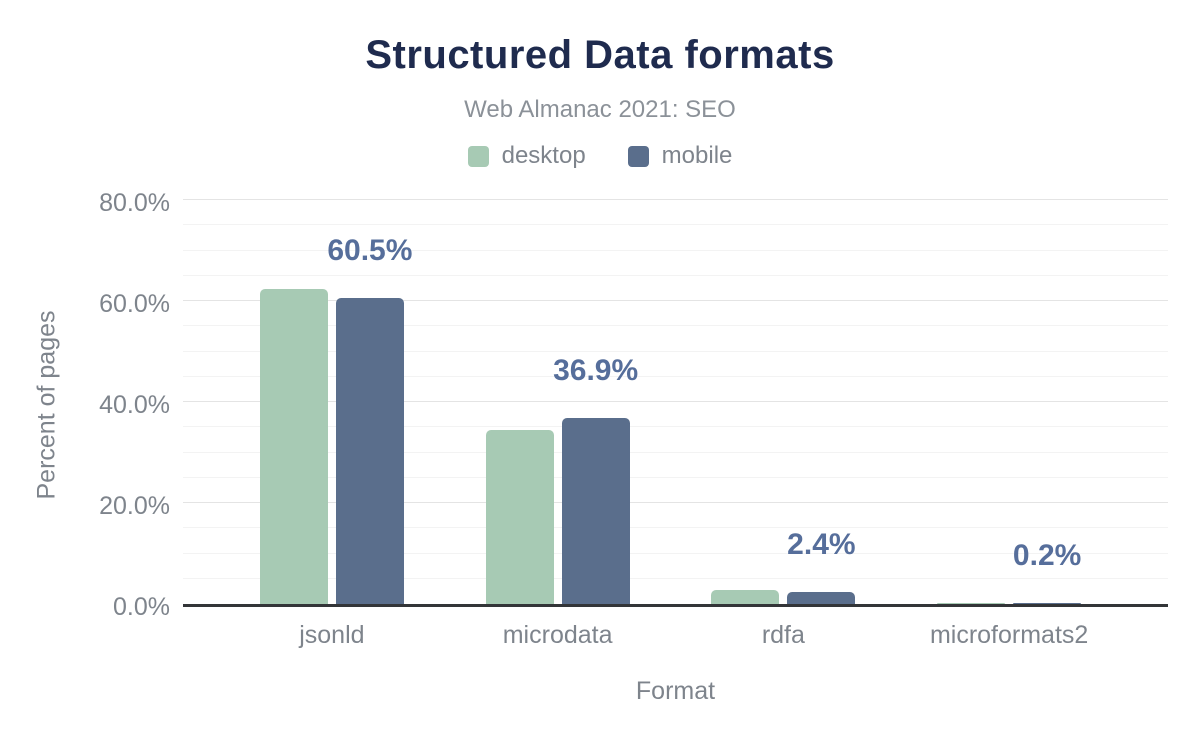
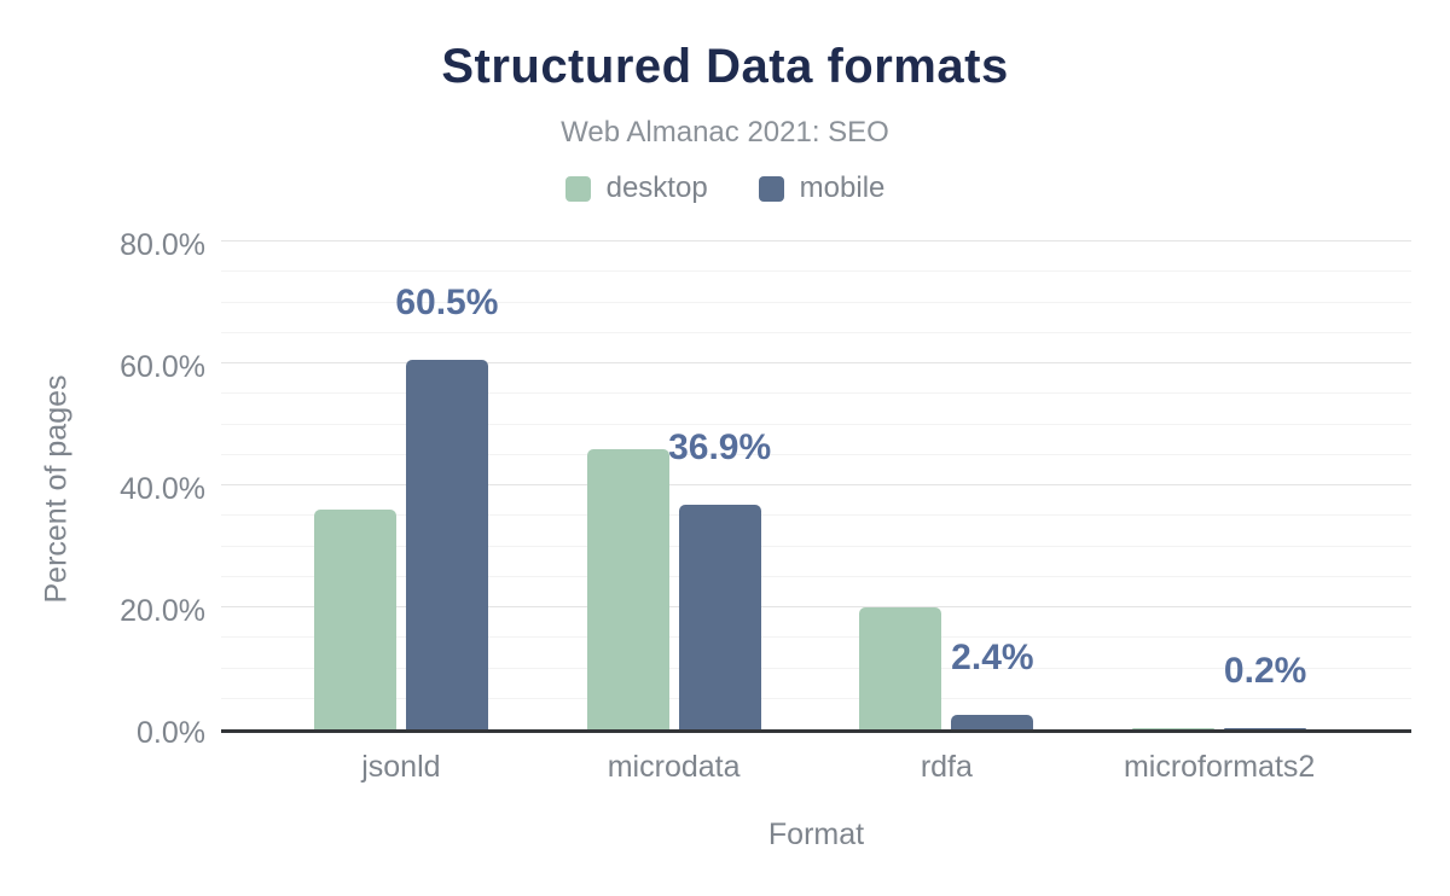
desktop/jsonld: 62% -> 36%
desktop/microdata: 34% -> 46%
desktop/rdfa: 3% -> 20%
